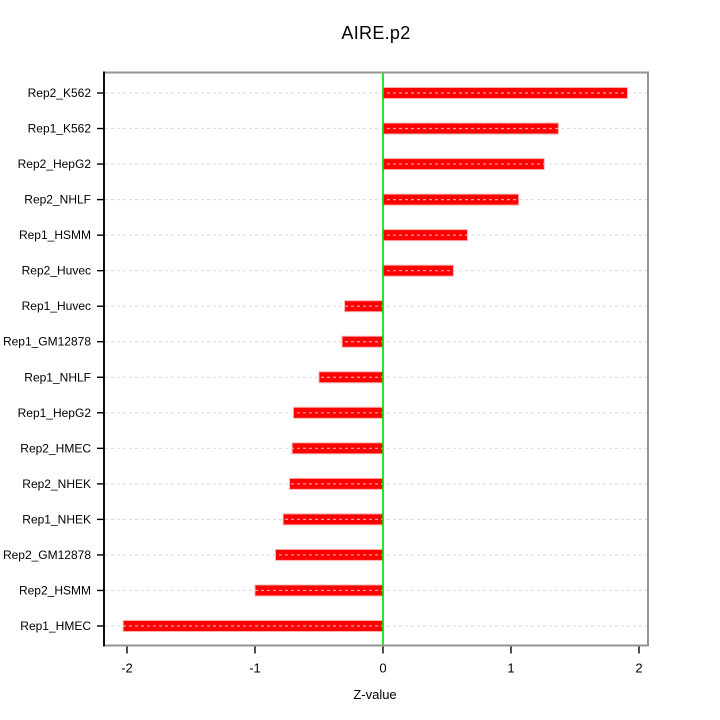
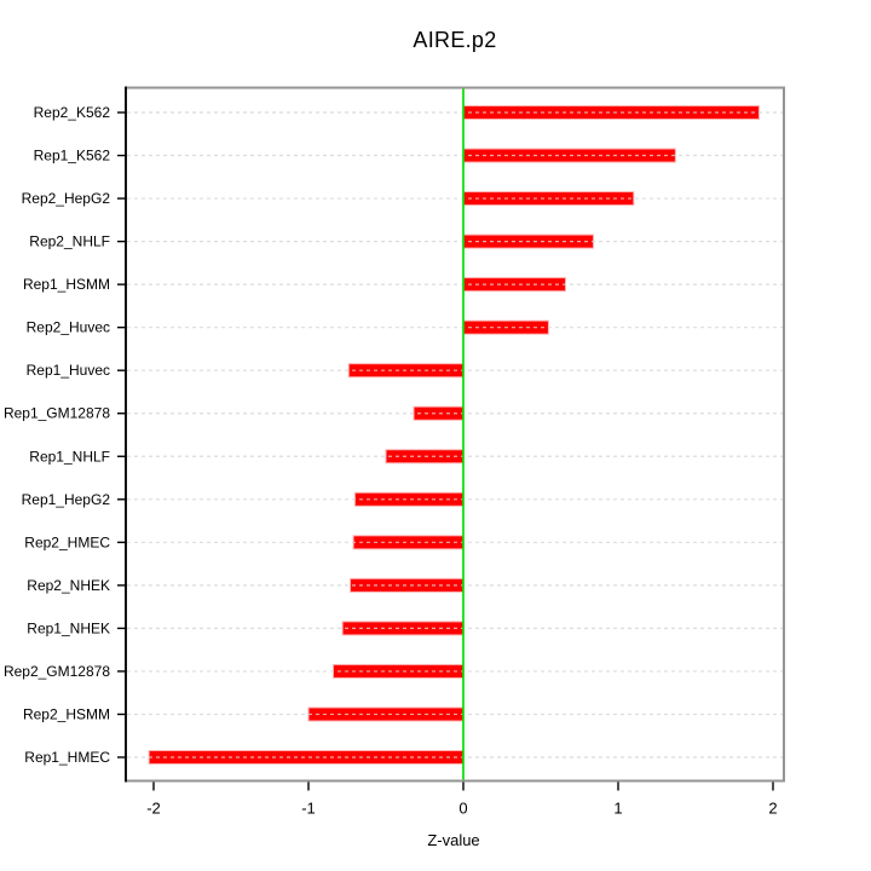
Rep2_HepG2: 1.26 -> 1.10
Rep2_NHLF: 1.06 -> 0.84
Rep1_Huvec: -0.30 -> -0.74
